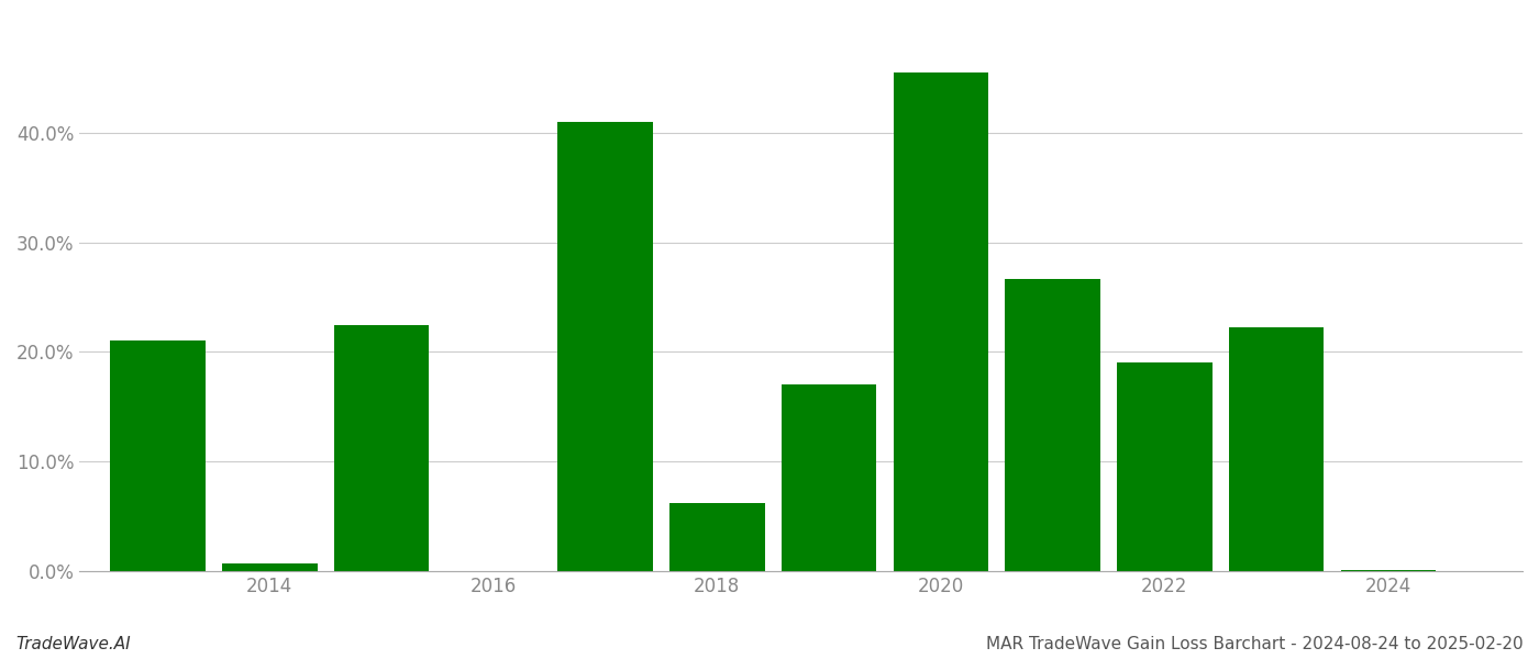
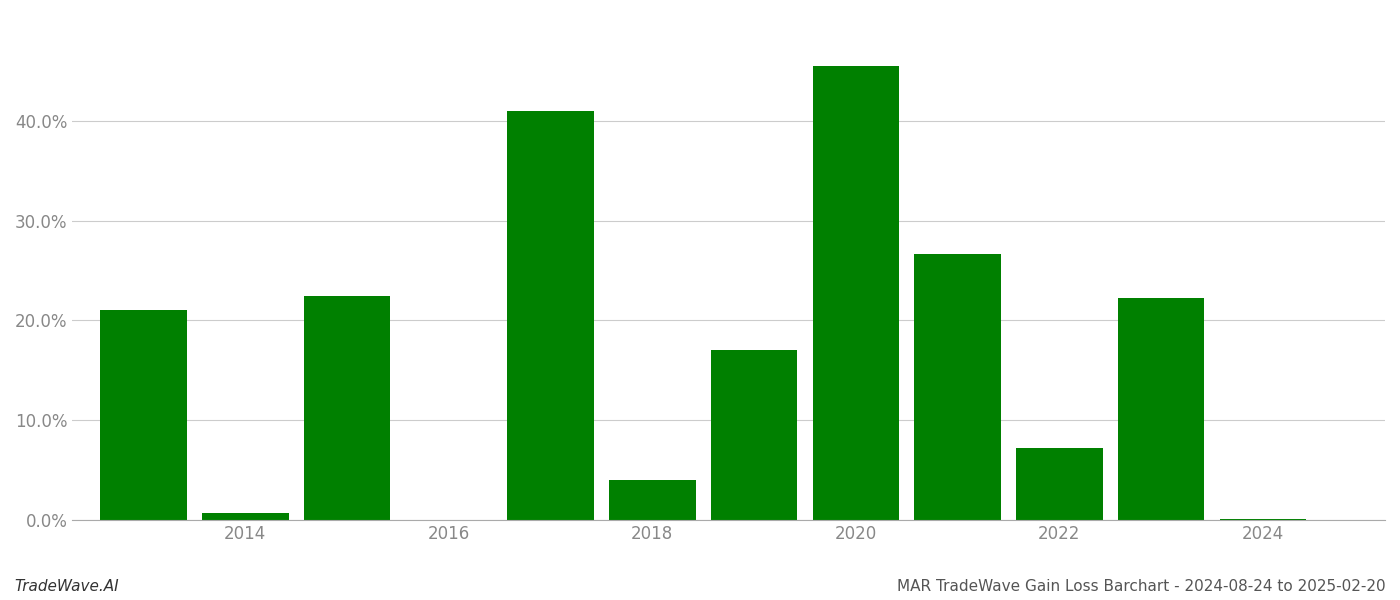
2018: 6.2% -> 4.0%
2022: 19.0% -> 7.2%
